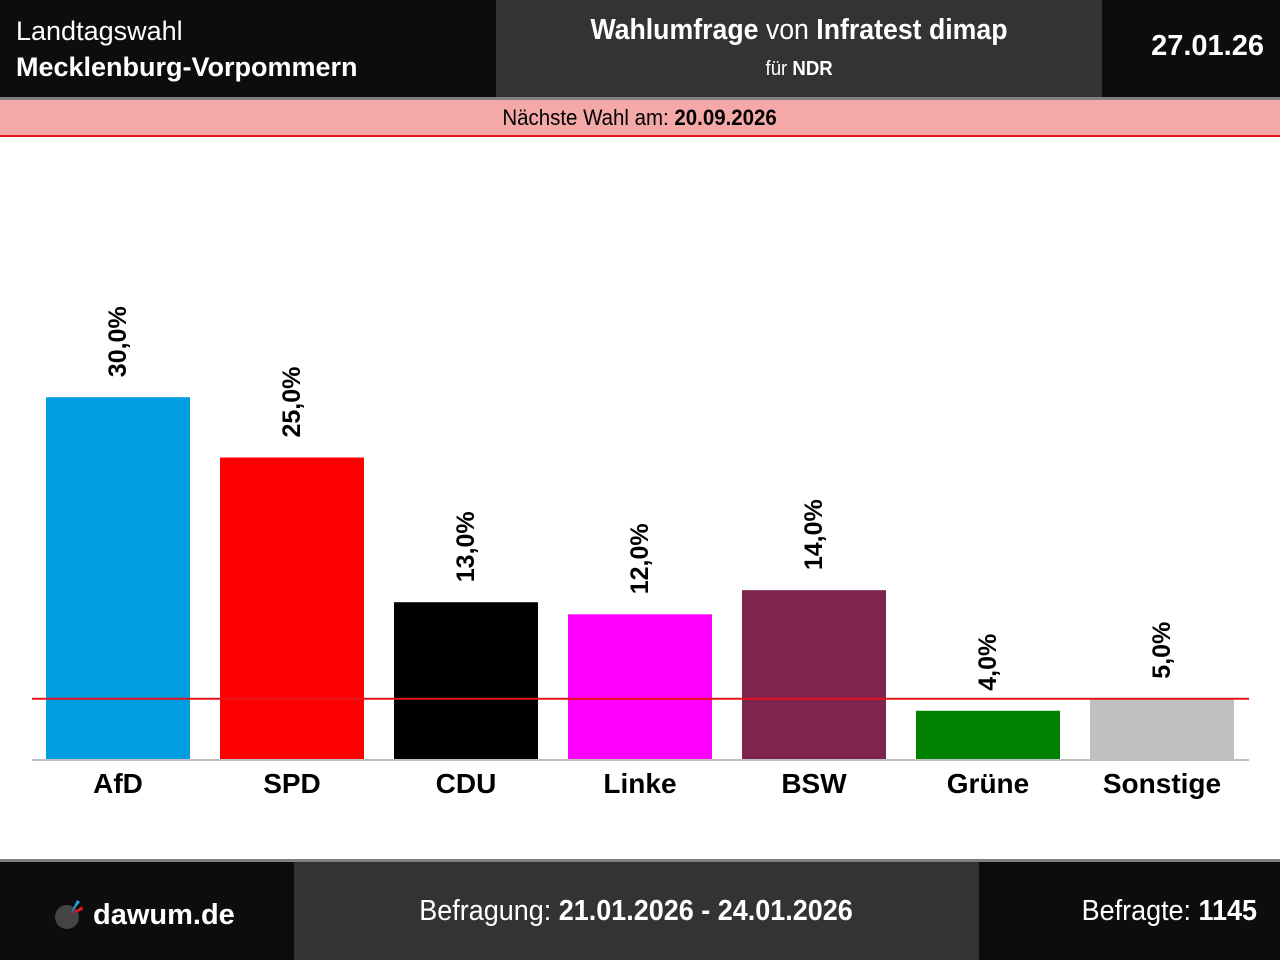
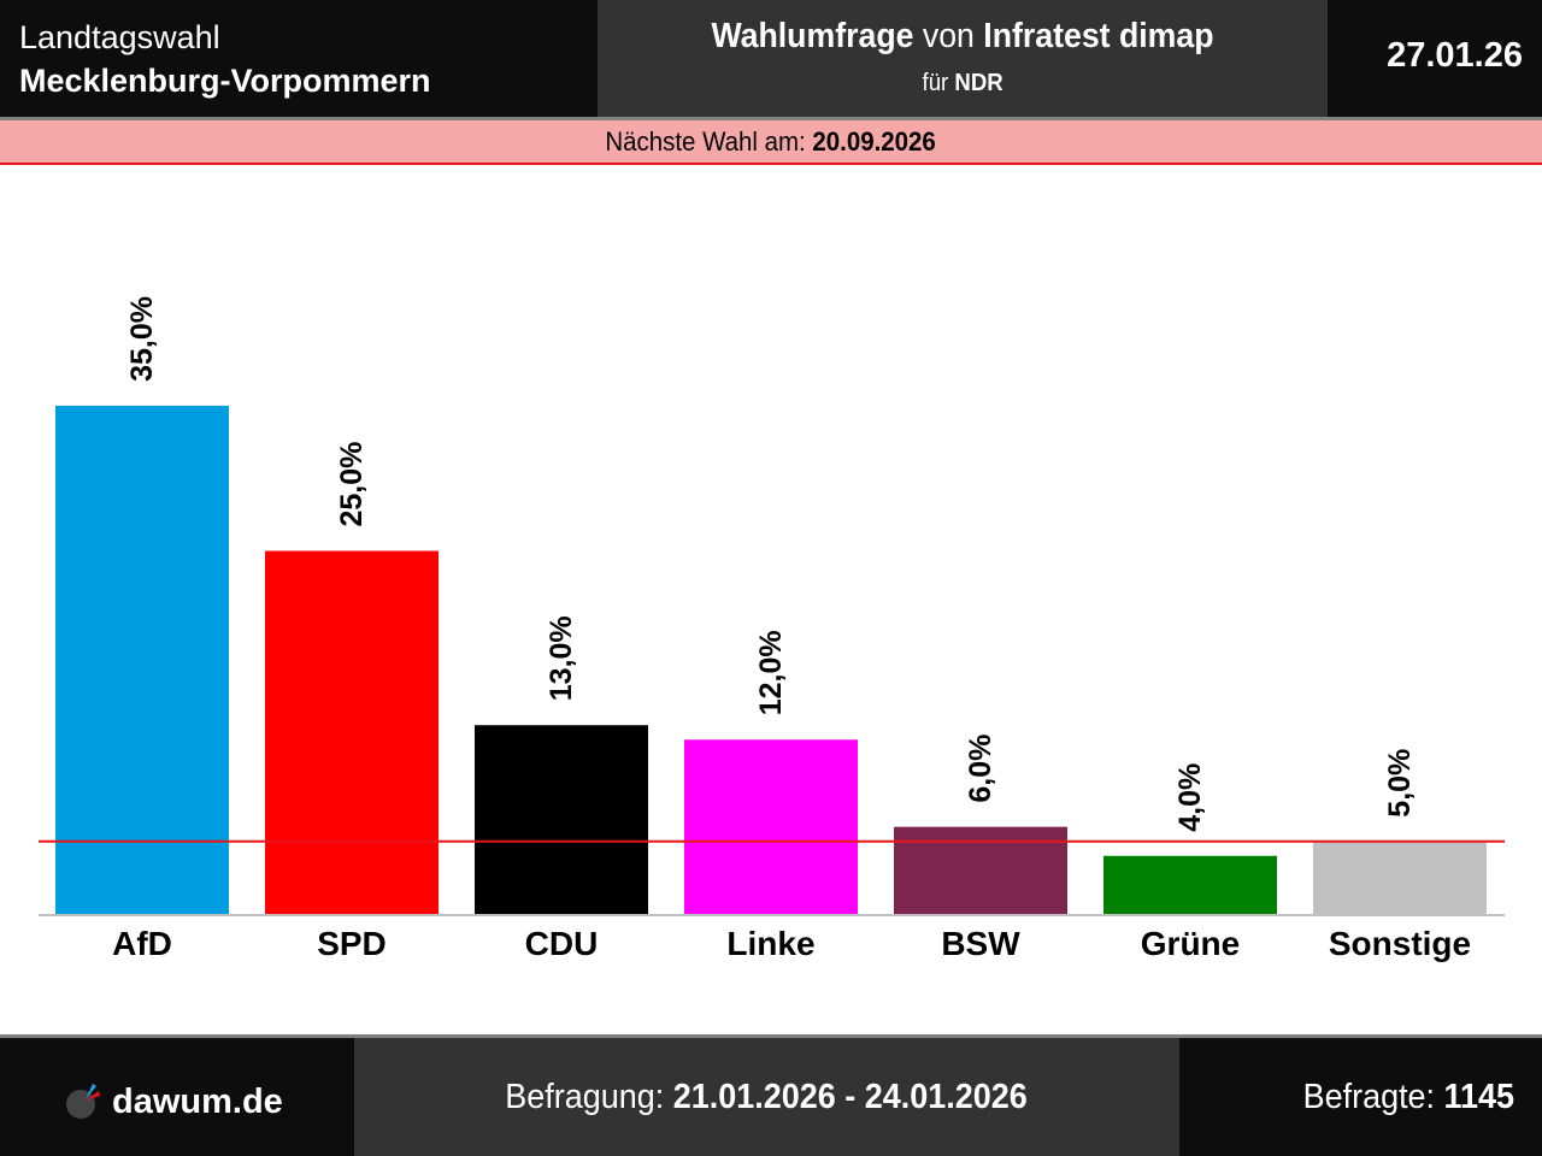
AfD: 30,0% -> 35,0%
BSW: 14,0% -> 6,0%
